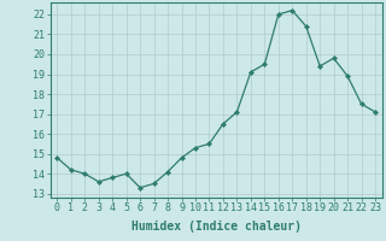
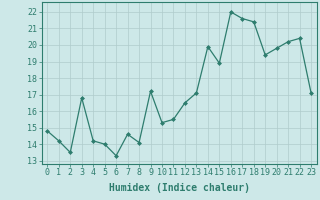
2: 14.0 -> 13.5
3: 13.6 -> 16.8
4: 13.8 -> 14.2
7: 13.5 -> 14.6
9: 14.8 -> 17.2
14: 19.1 -> 19.9
15: 19.5 -> 18.9
17: 22.2 -> 21.6
21: 18.9 -> 20.2
22: 17.5 -> 20.4
